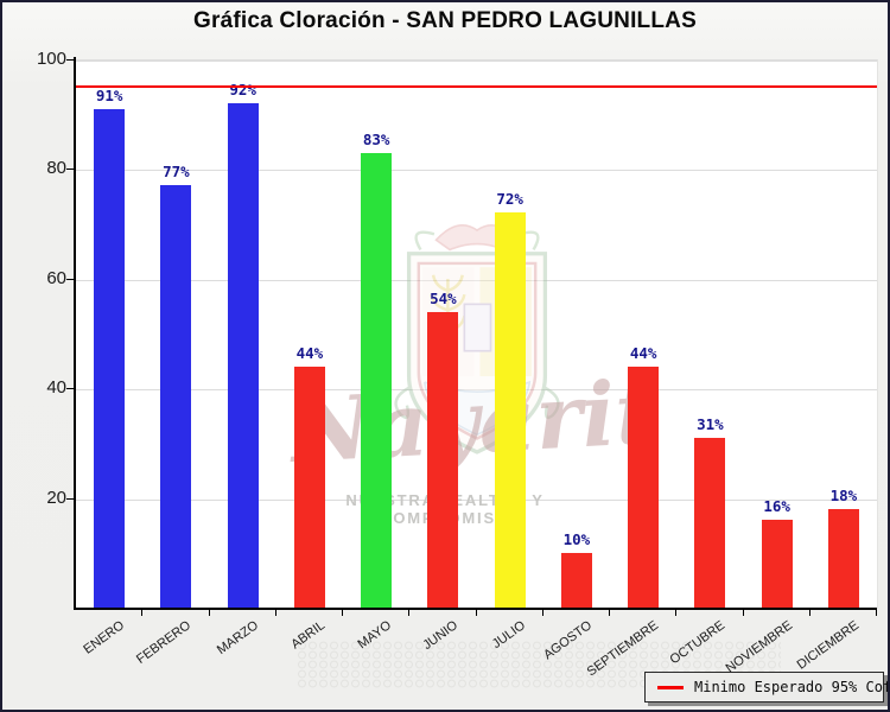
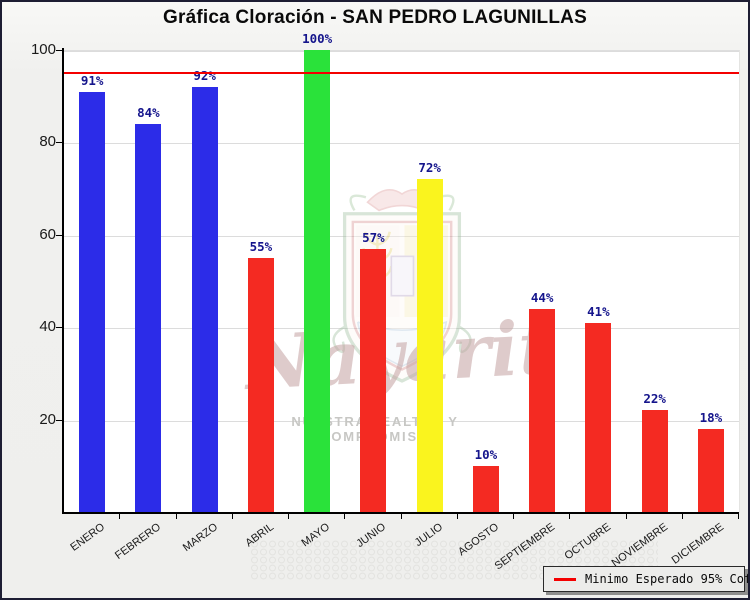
FEBRERO: 77% -> 84%
ABRIL: 44% -> 55%
MAYO: 83% -> 100%
JUNIO: 54% -> 57%
OCTUBRE: 31% -> 41%
NOVIEMBRE: 16% -> 22%
